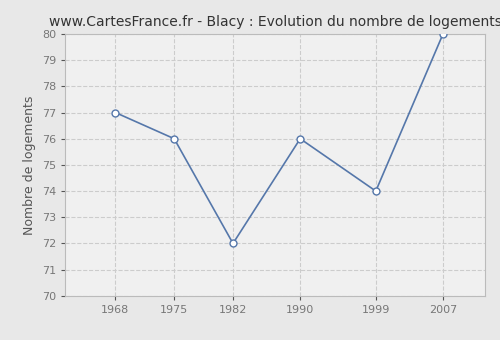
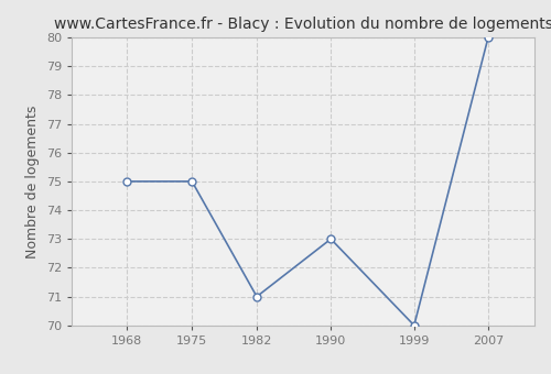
1968: 77 -> 75
1975: 76 -> 75
1982: 72 -> 71
1990: 76 -> 73
1999: 74 -> 70
